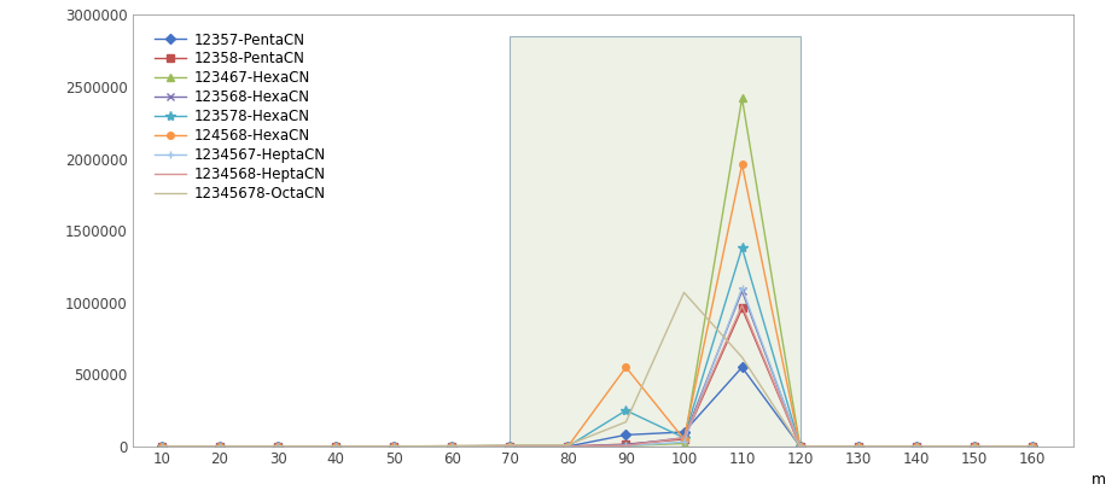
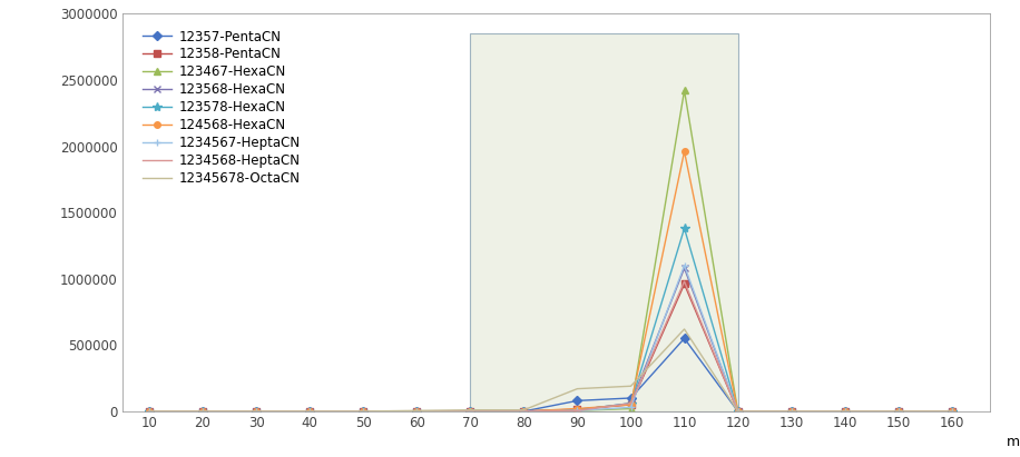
123578-HexaCN/90: 250000 -> 10000
124568-HexaCN/90: 550000 -> 20000
12345678-OctaCN/100: 1070000 -> 190000
